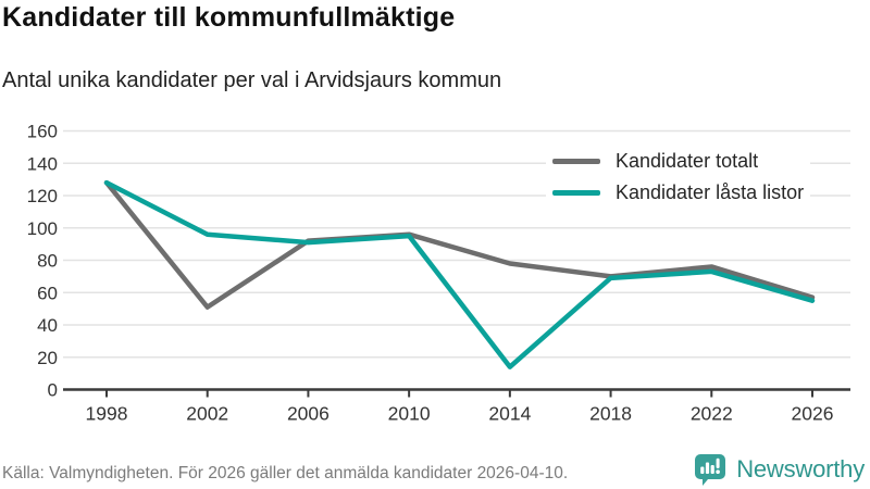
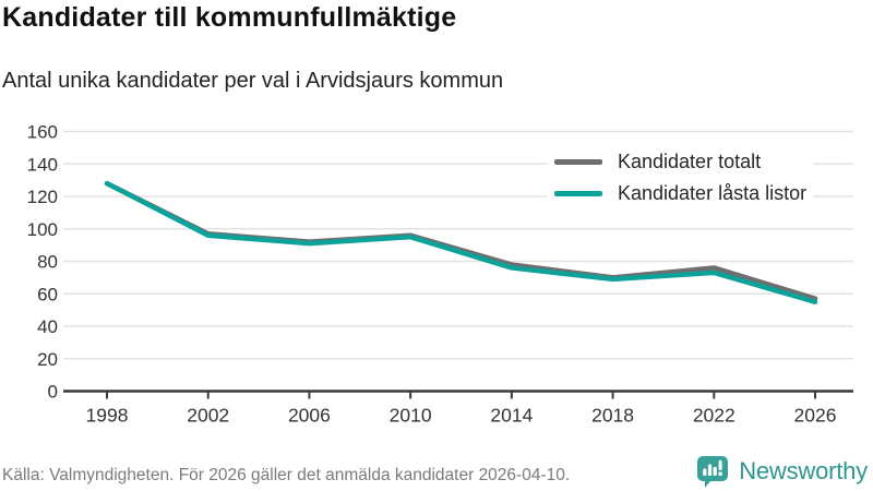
Kandidater totalt/2002: 51 -> 97
Kandidater låsta listor/2014: 14 -> 76
